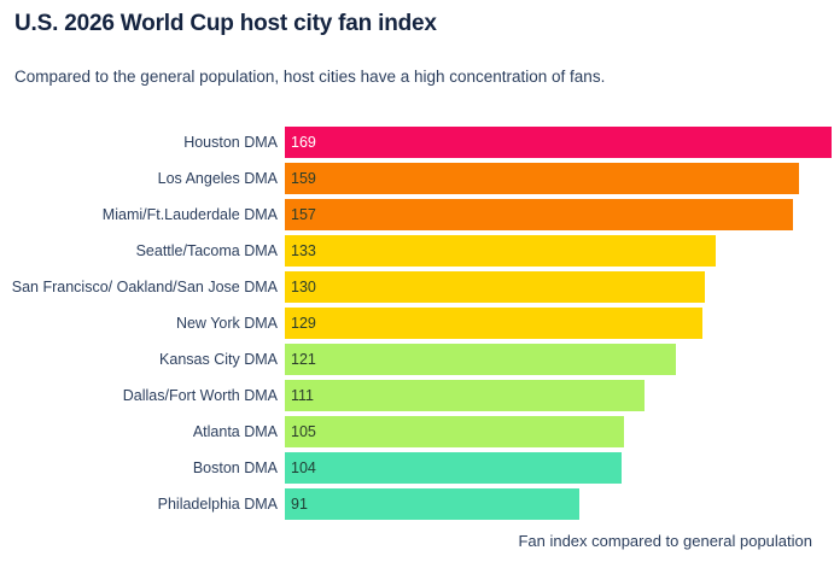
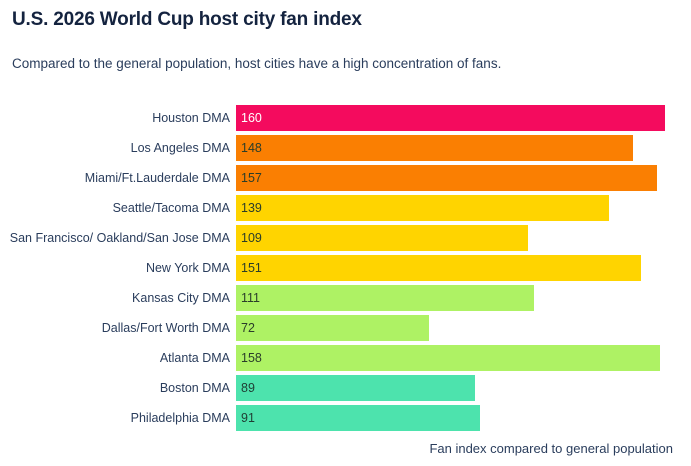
Houston DMA: 169 -> 160
Los Angeles DMA: 159 -> 148
Seattle/Tacoma DMA: 133 -> 139
San Francisco/ Oakland/San Jose DMA: 130 -> 109
New York DMA: 129 -> 151
Kansas City DMA: 121 -> 111
Dallas/Fort Worth DMA: 111 -> 72
Atlanta DMA: 105 -> 158
Boston DMA: 104 -> 89
